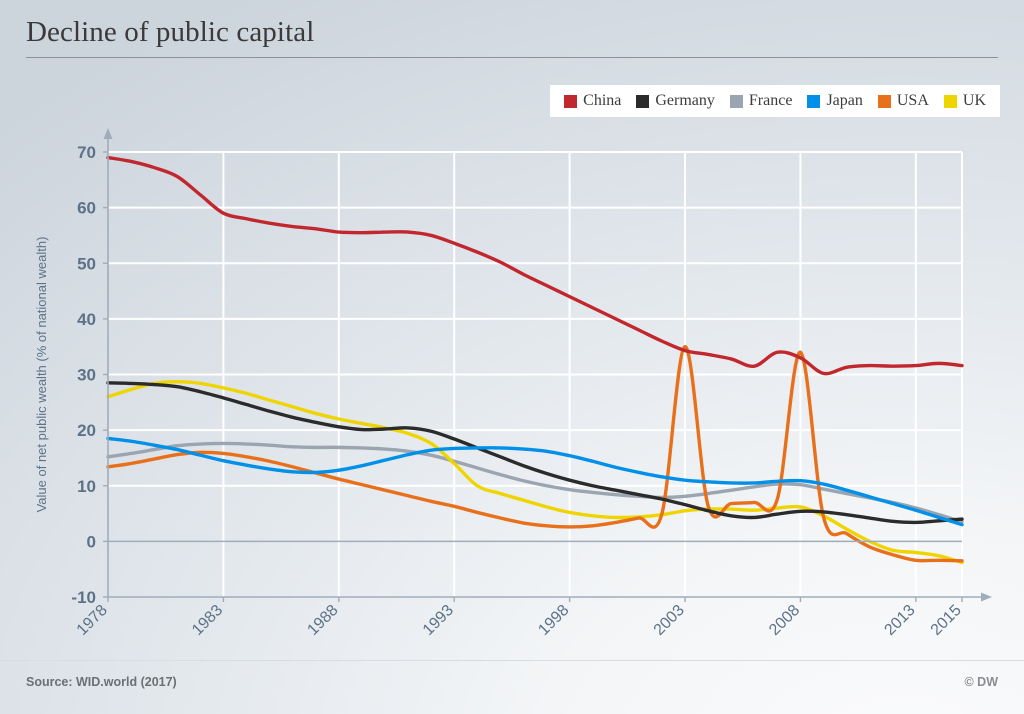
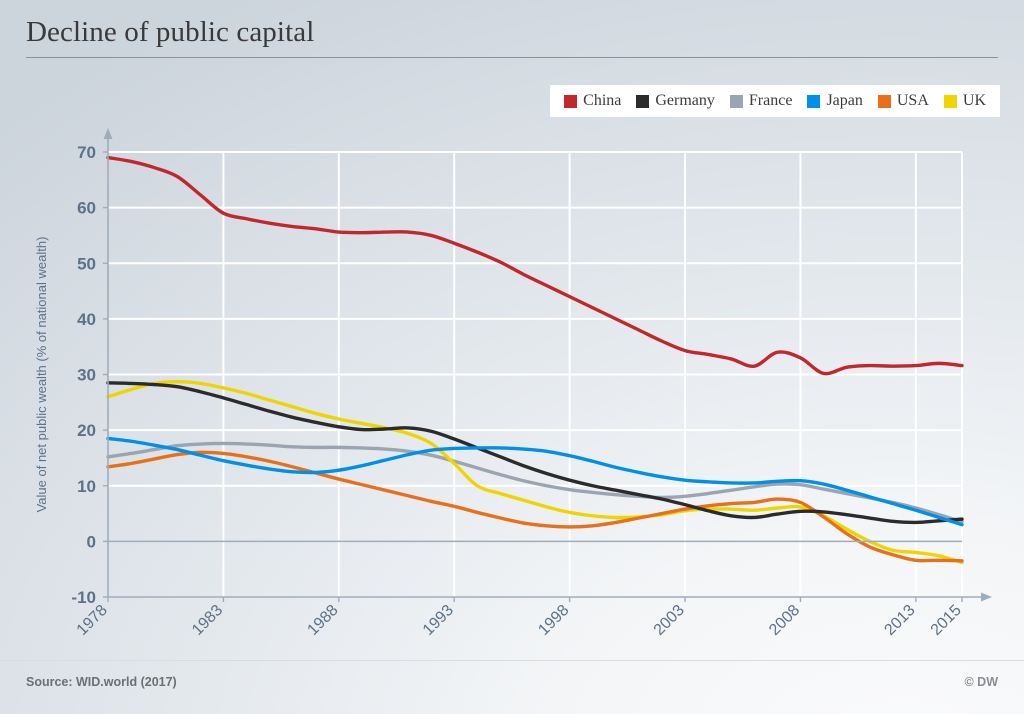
USA/2003: 35 -> 6
USA/2008: 34 -> 7
